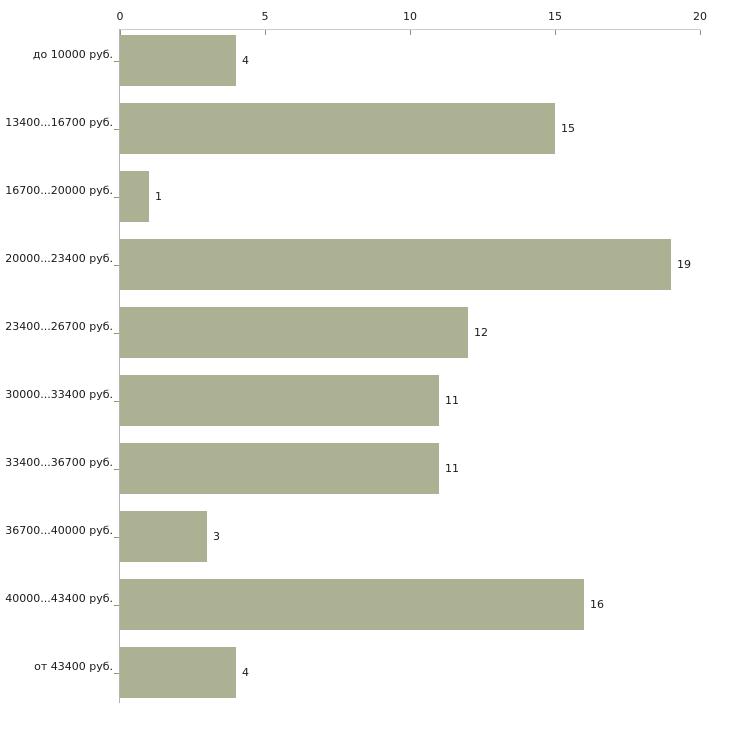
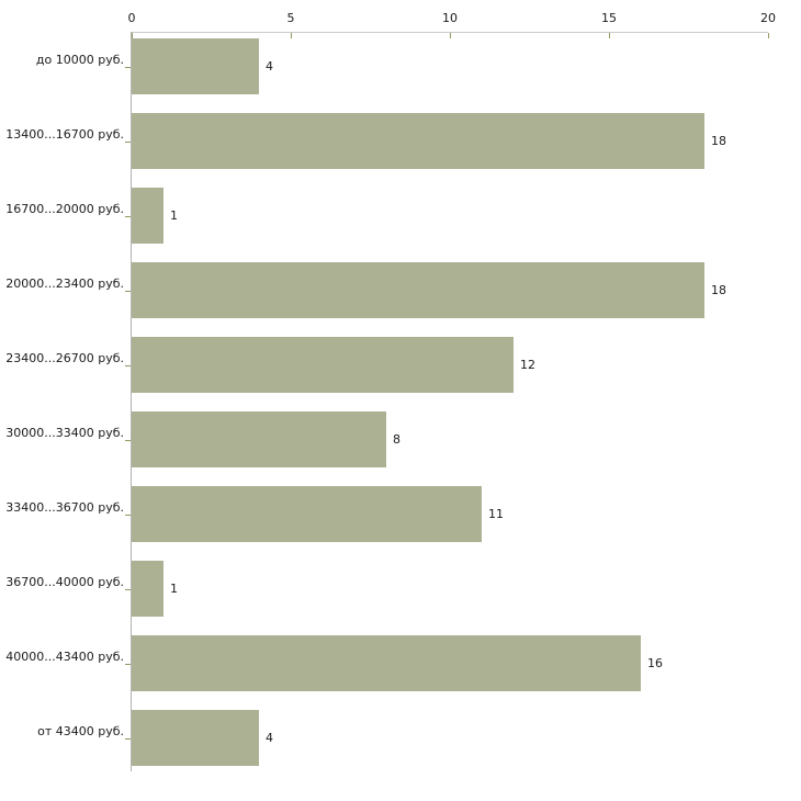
13400...16700 руб.: 15 -> 18
20000...23400 руб.: 19 -> 18
30000...33400 руб.: 11 -> 8
36700...40000 руб.: 3 -> 1
